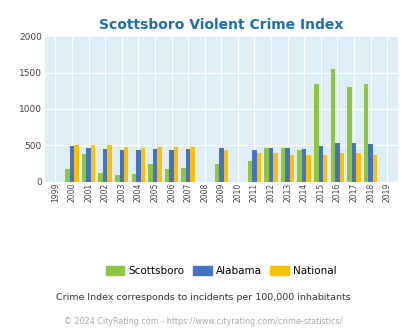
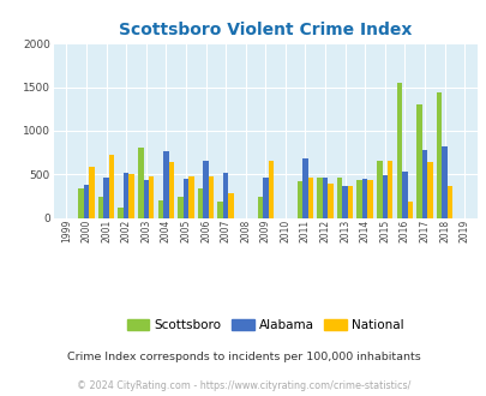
Scottsboro/2000: 170 -> 340
Alabama/2000: 490 -> 380
National/2000: 500 -> 580
Scottsboro/2001: 380 -> 240
National/2001: 500 -> 720
Alabama/2002: 450 -> 520
Scottsboro/2003: 90 -> 800
Scottsboro/2004: 110 -> 200
Alabama/2004: 430 -> 760
National/2004: 460 -> 640
Scottsboro/2006: 180 -> 340
Alabama/2006: 440 -> 660
Alabama/2007: 450 -> 520
National/2007: 470 -> 280
National/2009: 430 -> 660
Scottsboro/2011: 280 -> 420
Alabama/2011: 440 -> 680
National/2011: 390 -> 460
Alabama/2013: 460 -> 360
National/2014: 360 -> 440
Scottsboro/2015: 1340 -> 660
National/2015: 370 -> 660
National/2016: 390 -> 180
Alabama/2017: 530 -> 780
National/2017: 390 -> 640
Scottsboro/2018: 1340 -> 1440
Alabama/2018: 520 -> 820
